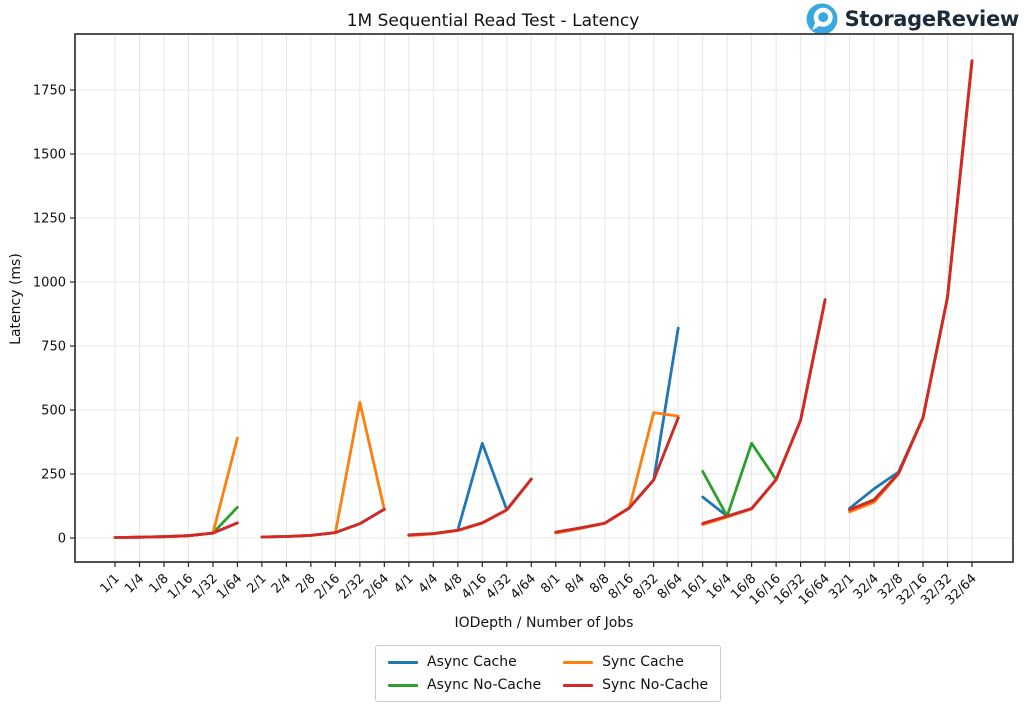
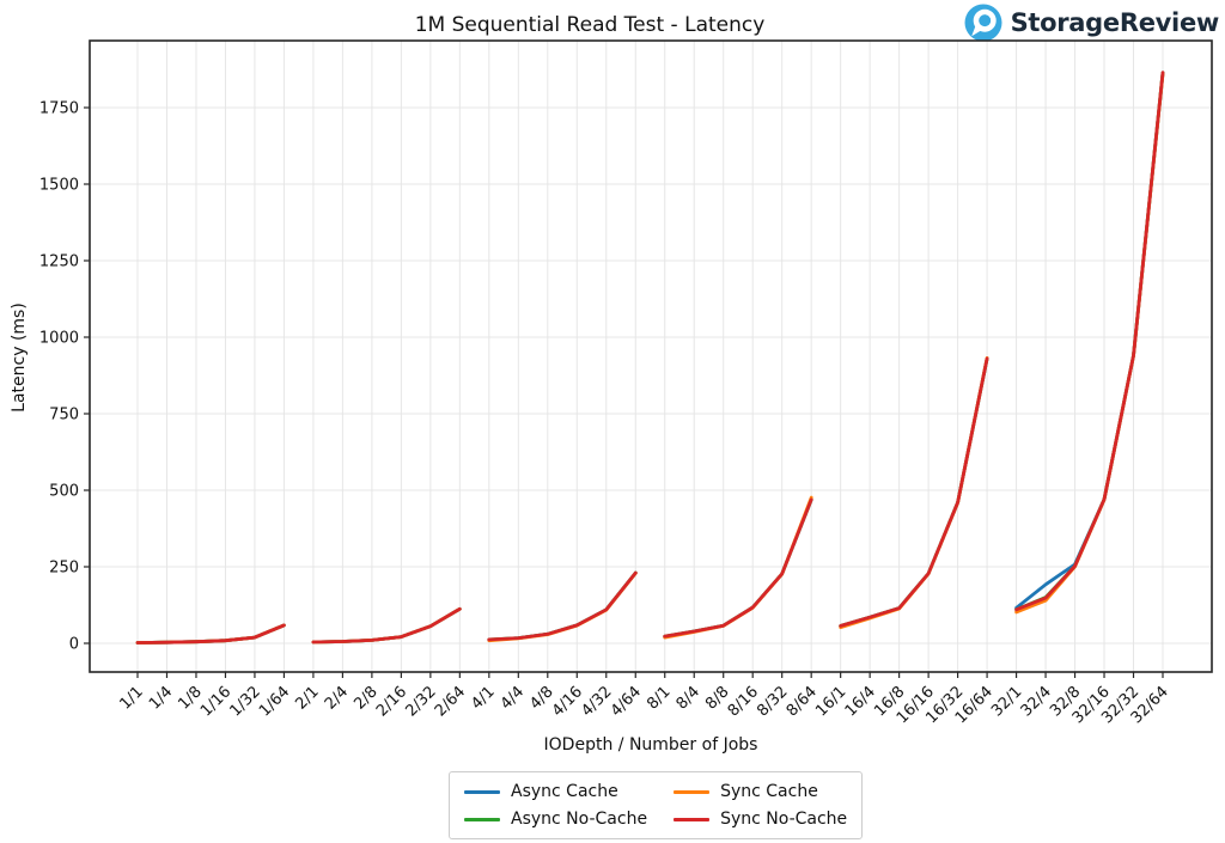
Async No-Cache/1/64: 120 -> 60
Sync Cache/1/64: 390 -> 60
Sync Cache/2/32: 530 -> 60
Async Cache/4/16: 370 -> 60
Sync Cache/8/32: 490 -> 230
Async Cache/8/64: 820 -> 470
Async Cache/16/1: 160 -> 60
Async No-Cache/16/1: 260 -> 60
Async No-Cache/16/8: 370 -> 120
